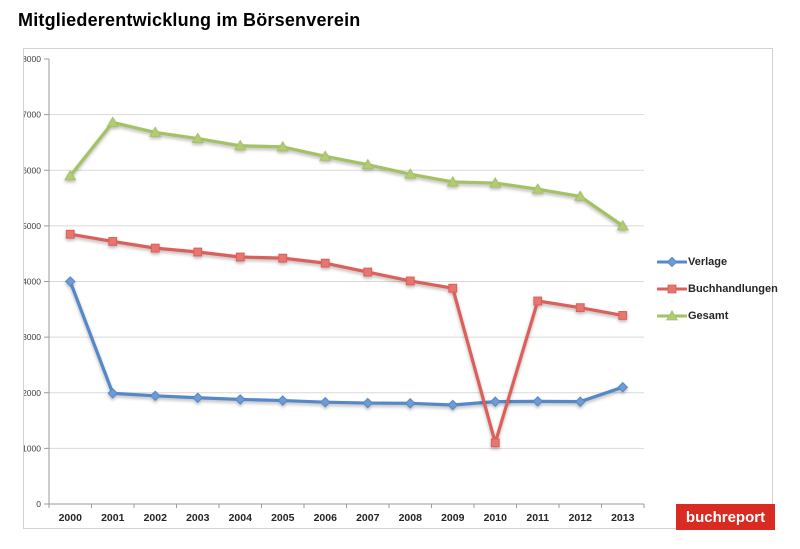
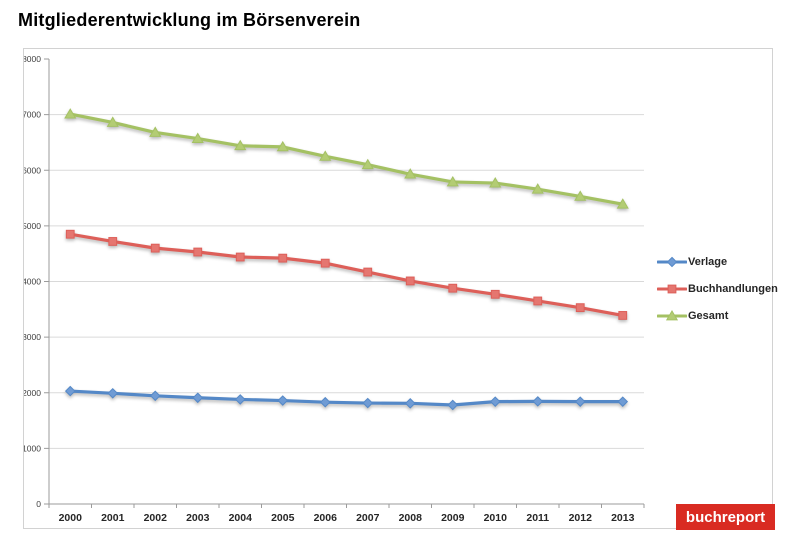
Verlage/2000: 4000 -> 2000
Gesamt/2000: 5900 -> 7000
Buchhandlungen/2010: 1100 -> 3800
Verlage/2013: 2100 -> 1800
Gesamt/2013: 5000 -> 5400
